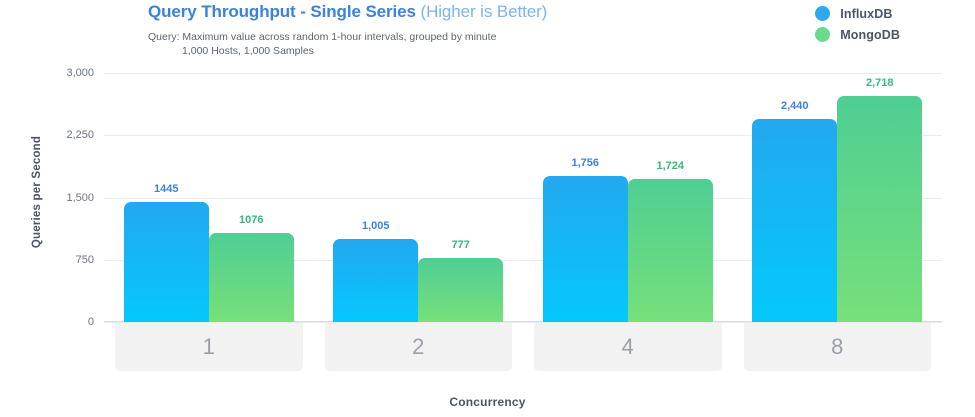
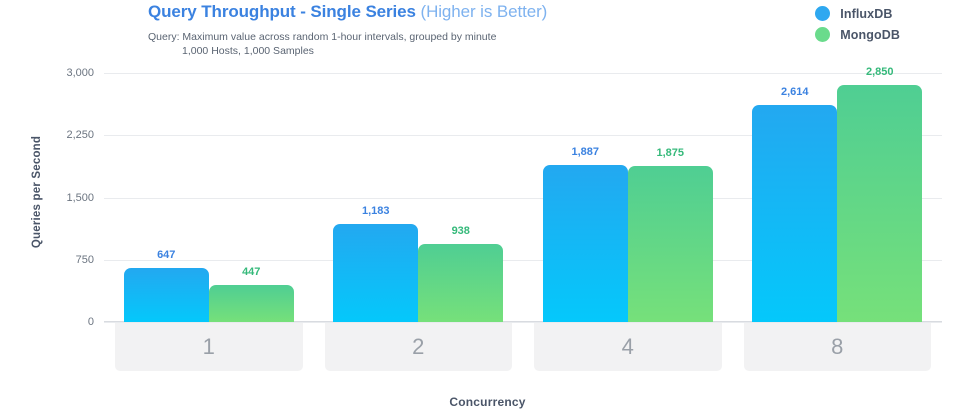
InfluxDB/1: 1445 -> 647
MongoDB/1: 1076 -> 447
InfluxDB/2: 1,005 -> 1,183
MongoDB/2: 777 -> 938
InfluxDB/4: 1,756 -> 1,887
MongoDB/4: 1,724 -> 1,875
InfluxDB/8: 2,440 -> 2,614
MongoDB/8: 2,718 -> 2,850
